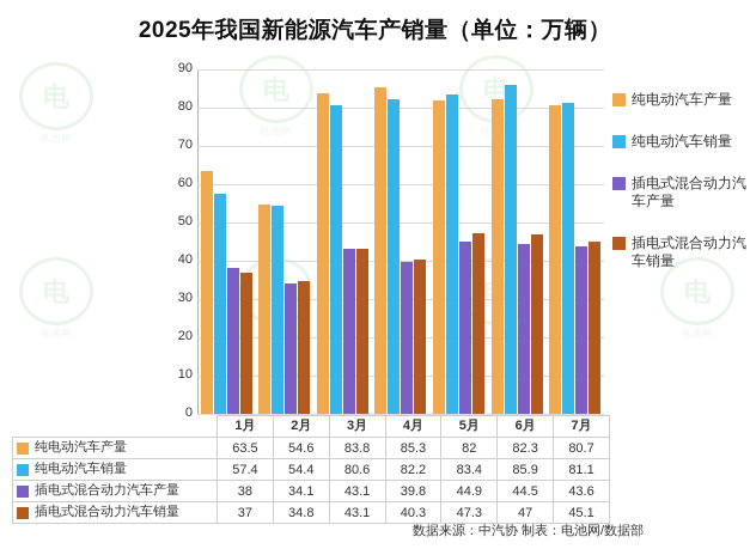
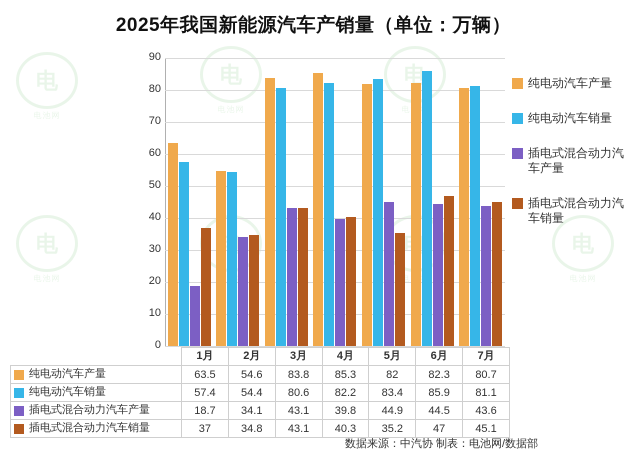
插电式混合动力汽车产量/1月: 38 -> 18.7
插电式混合动力汽车销量/5月: 47.3 -> 35.2
